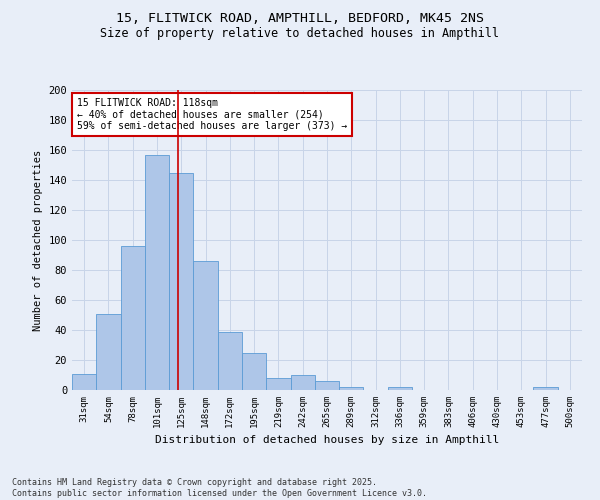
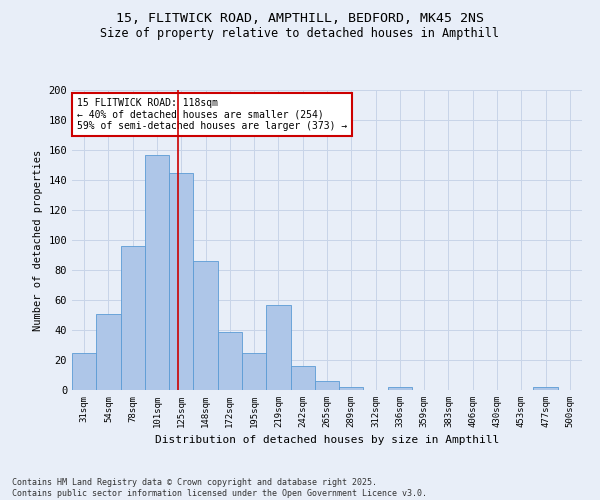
31sqm: 11 -> 25
219sqm: 8 -> 57
242sqm: 10 -> 16
